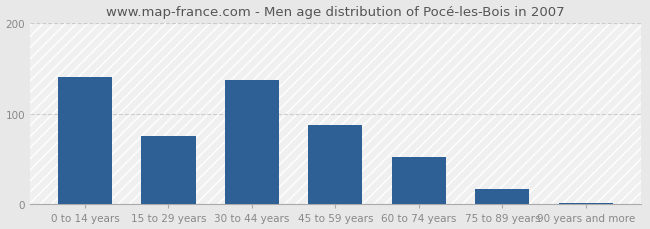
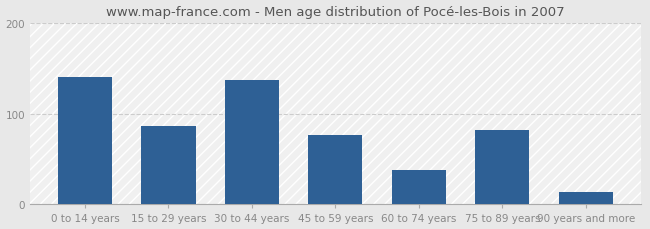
15 to 29 years: 75 -> 86
45 to 59 years: 88 -> 76
60 to 74 years: 52 -> 38
75 to 89 years: 17 -> 82
90 years and more: 2 -> 14
